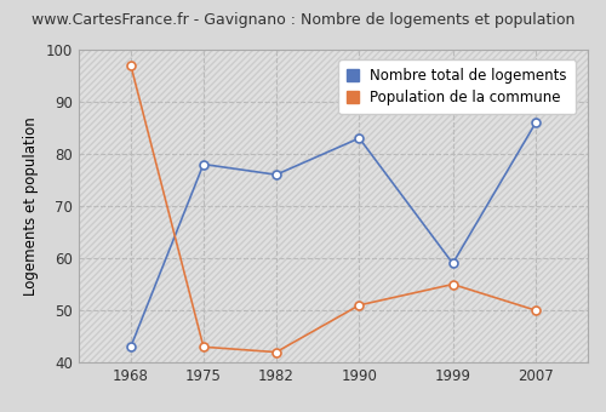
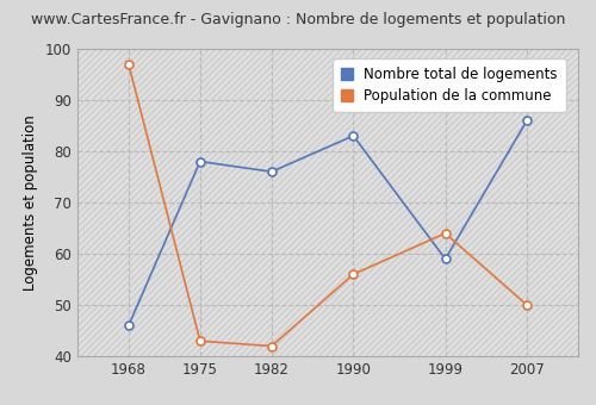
Nombre total de logements/1968: 43 -> 46
Population de la commune/1990: 51 -> 56
Population de la commune/1999: 55 -> 64
